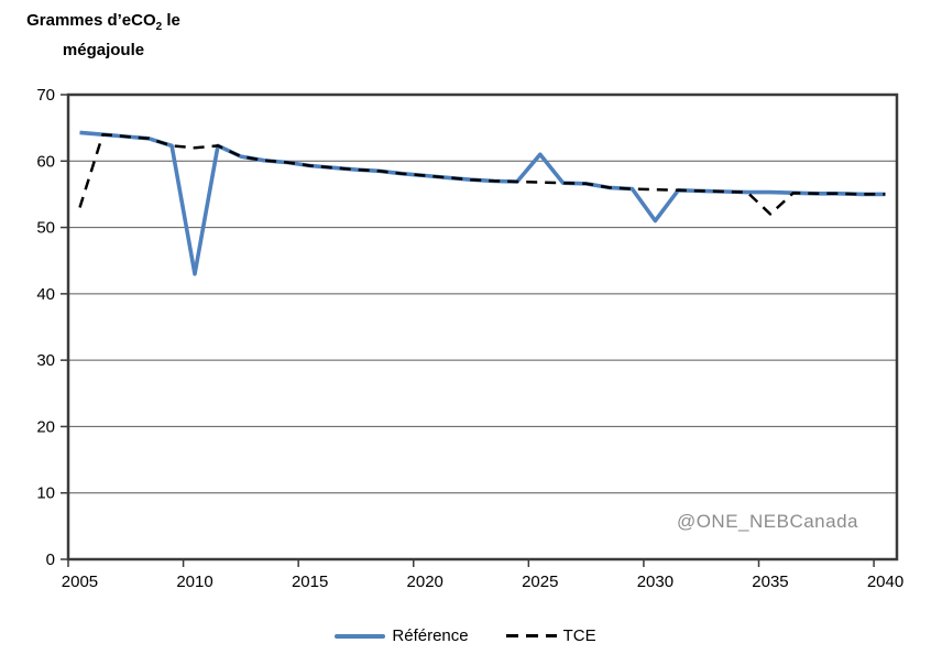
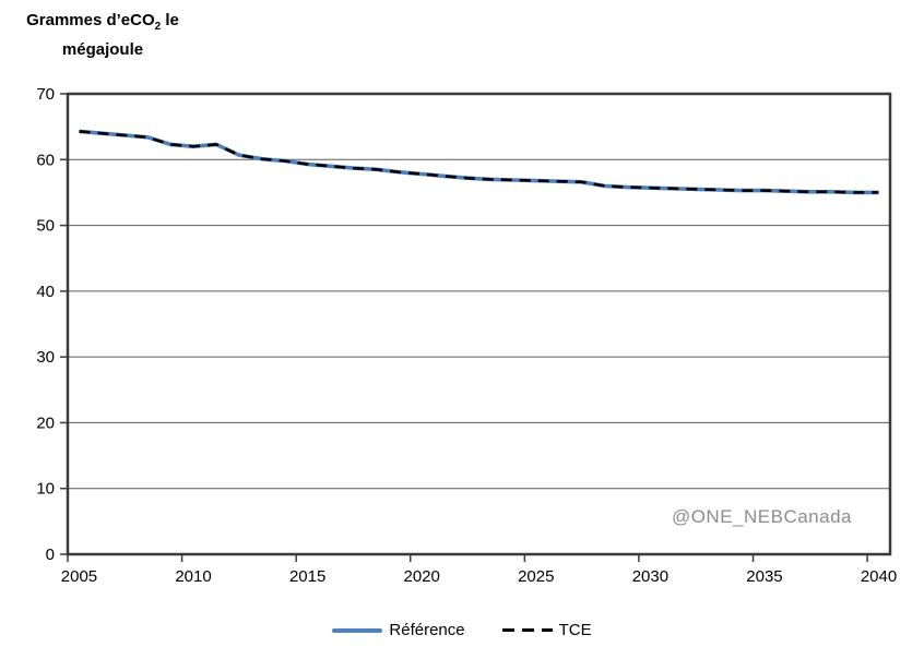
TCE/2005: 53 -> 64
Référence/2010: 43 -> 62
Référence/2025: 61 -> 57
Référence/2030: 51 -> 56
TCE/2035: 52 -> 55
